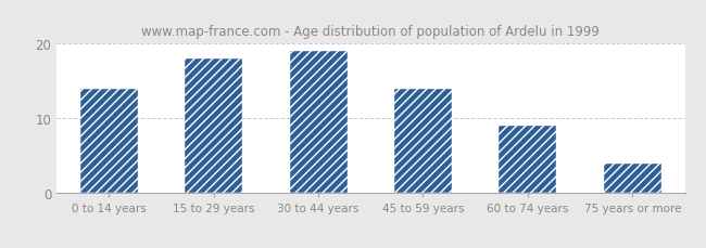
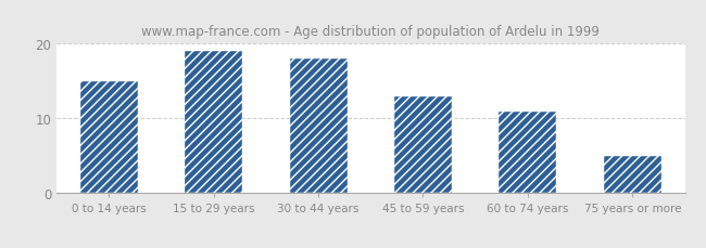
0 to 14 years: 14 -> 15
15 to 29 years: 18 -> 19
30 to 44 years: 19 -> 18
45 to 59 years: 14 -> 13
60 to 74 years: 9 -> 11
75 years or more: 4 -> 5
